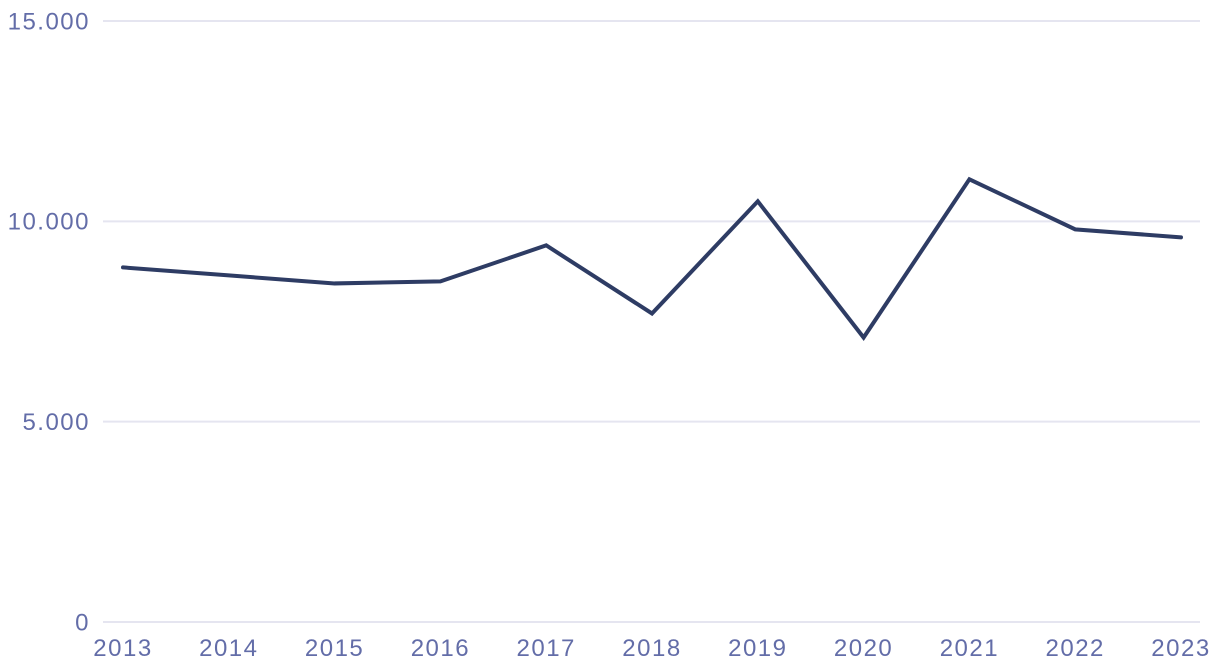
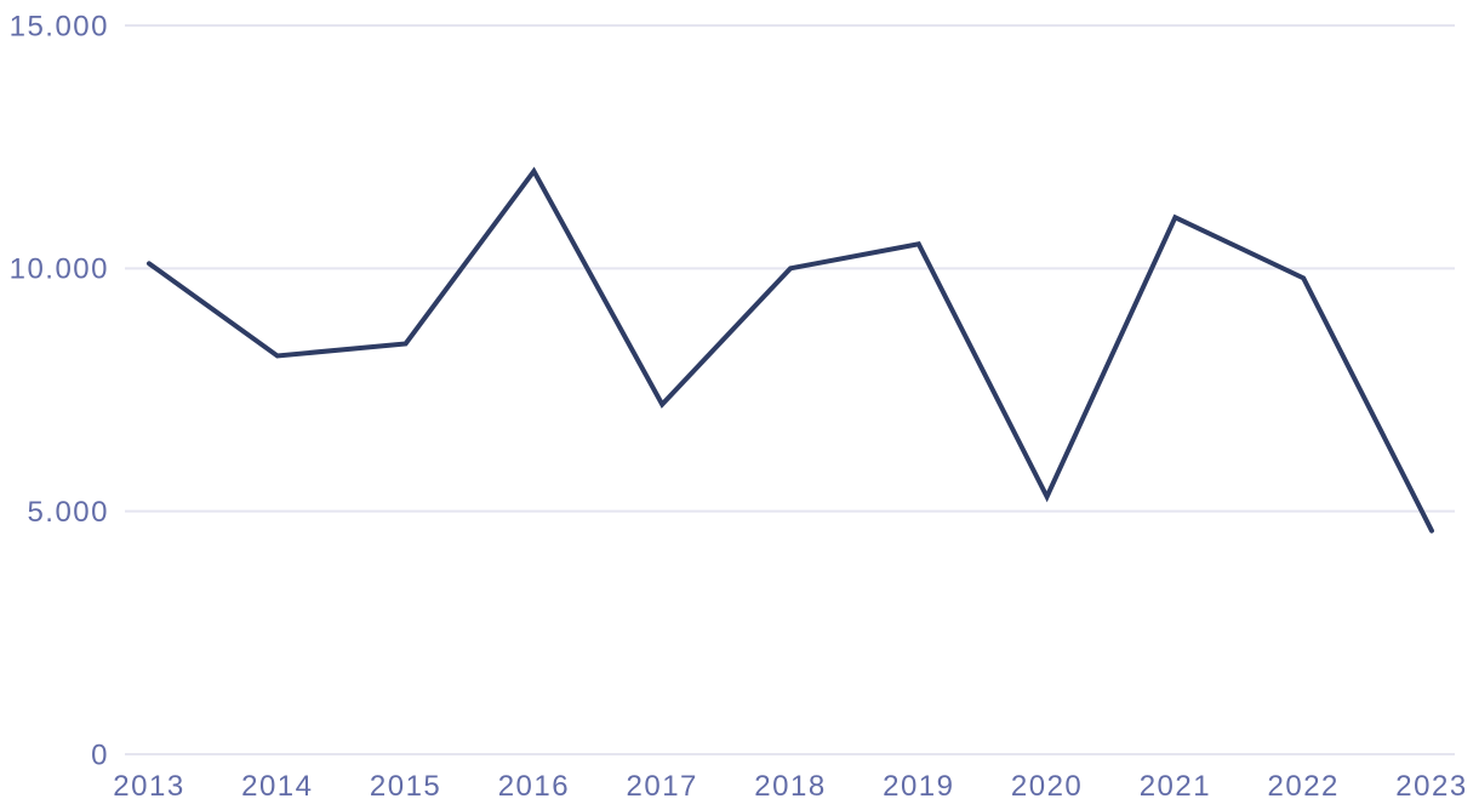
2013: 8800 -> 10100
2014: 8600 -> 8200
2016: 8500 -> 12000
2017: 9400 -> 7200
2018: 7700 -> 10000
2020: 7100 -> 5300
2023: 9600 -> 4600
